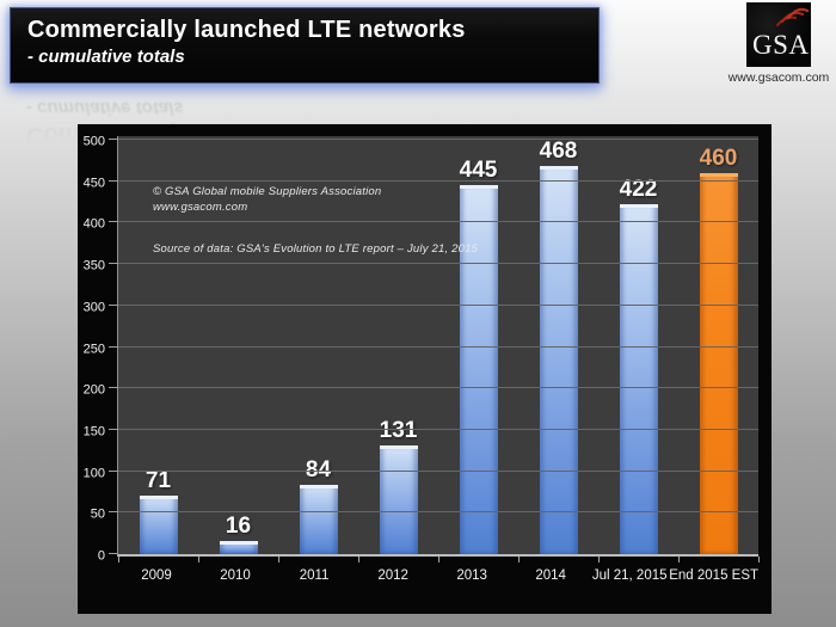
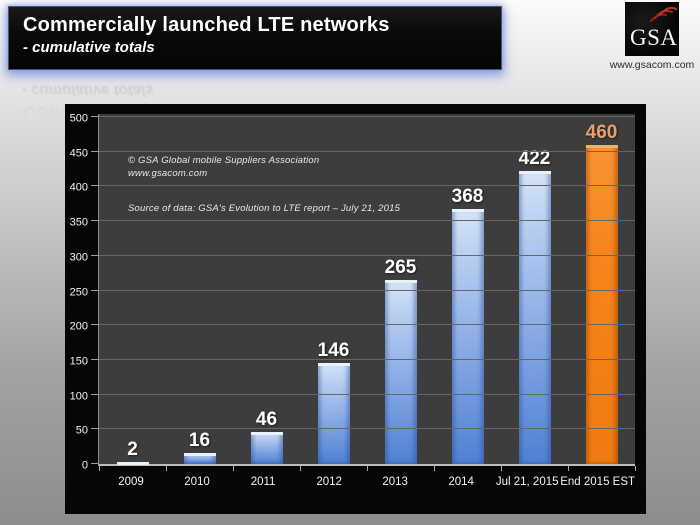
2009: 71 -> 2
2011: 84 -> 46
2012: 131 -> 146
2013: 445 -> 265
2014: 468 -> 368
